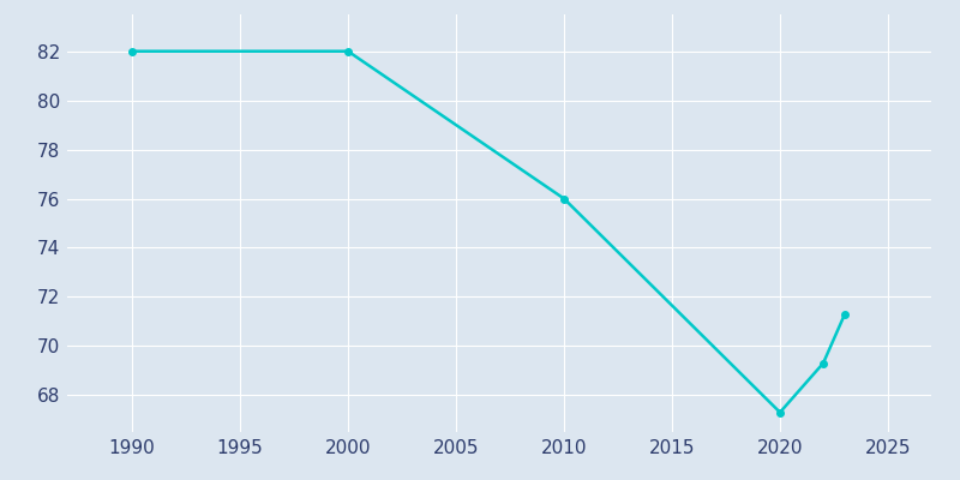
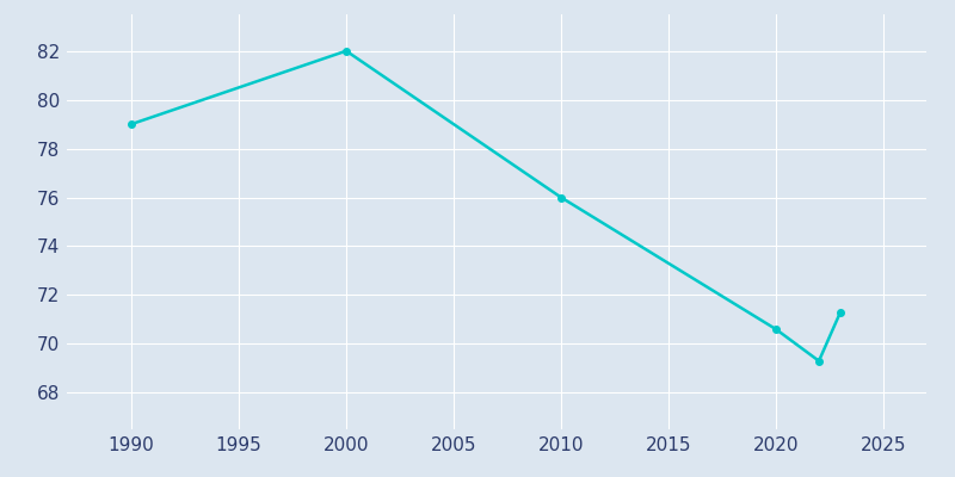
1990: 82.0 -> 79.0
2020: 67.3 -> 70.6
